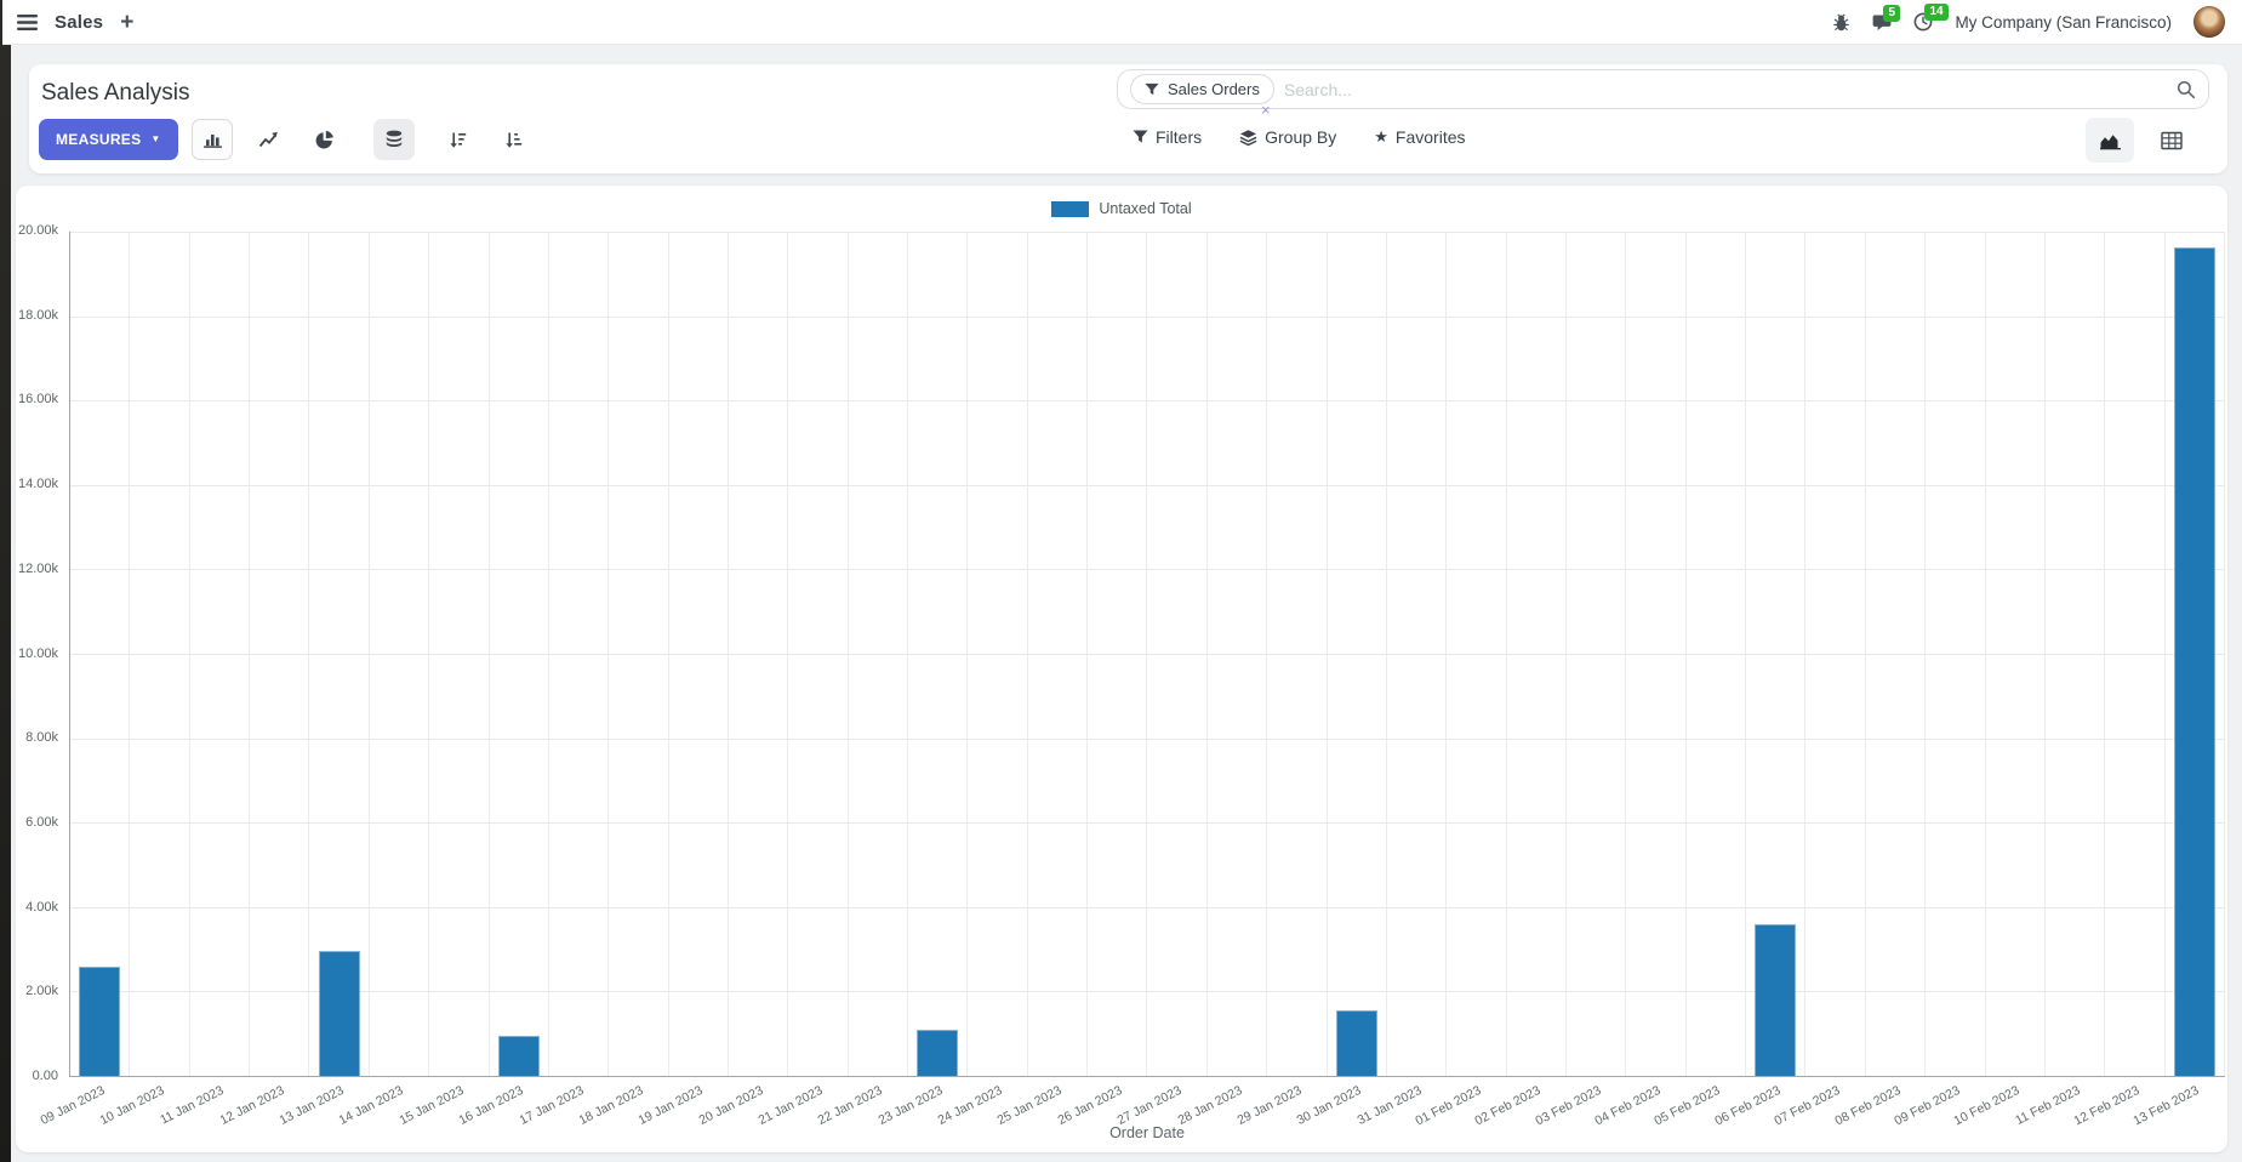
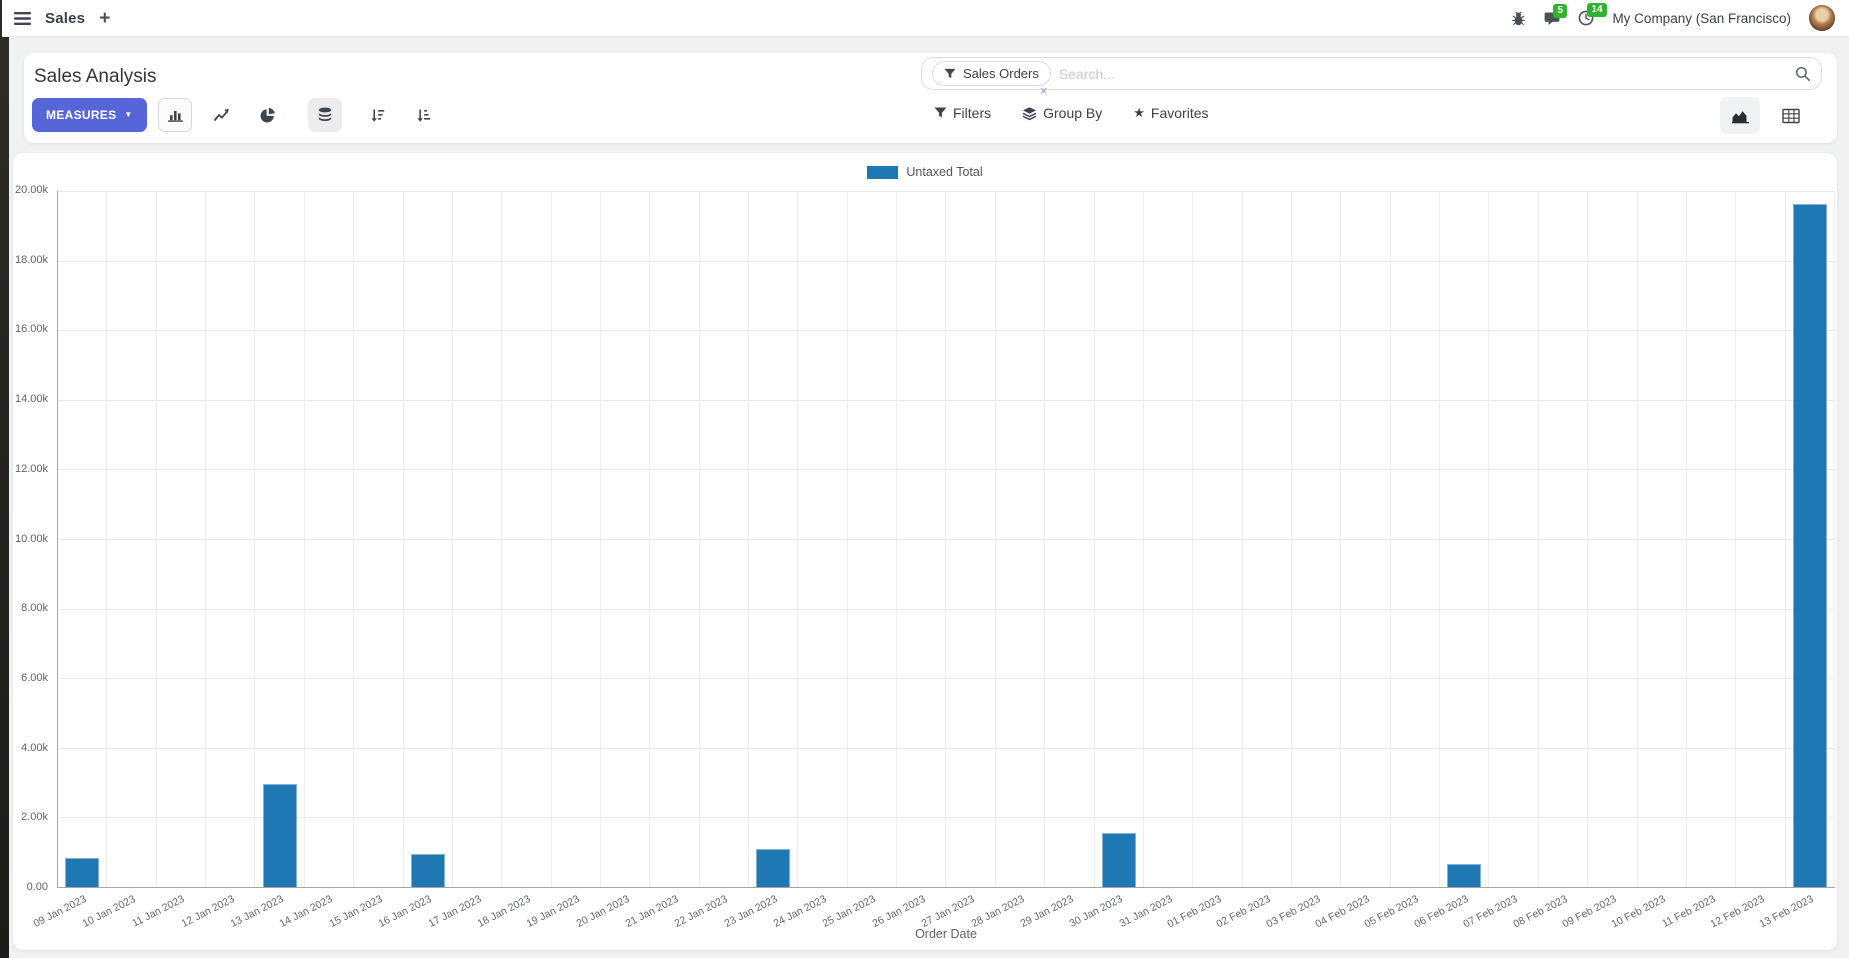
09 Jan 2023: 2.6k -> 0.8k
06 Feb 2023: 3.6k -> 0.7k
